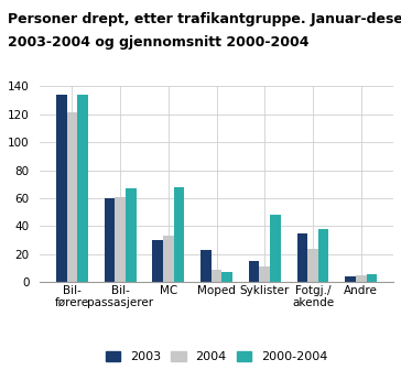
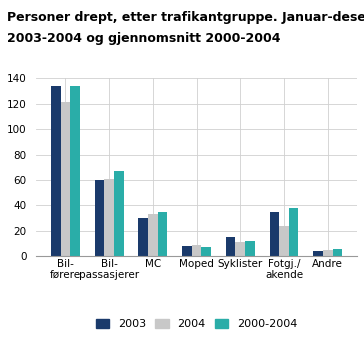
2000-2004/MC: 68 -> 35
2003/Moped: 23 -> 8
2000-2004/Syklister: 48 -> 12
